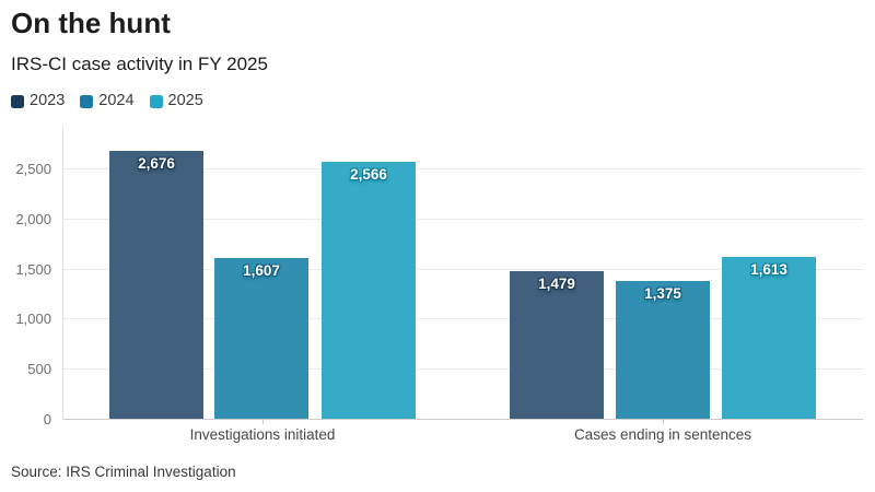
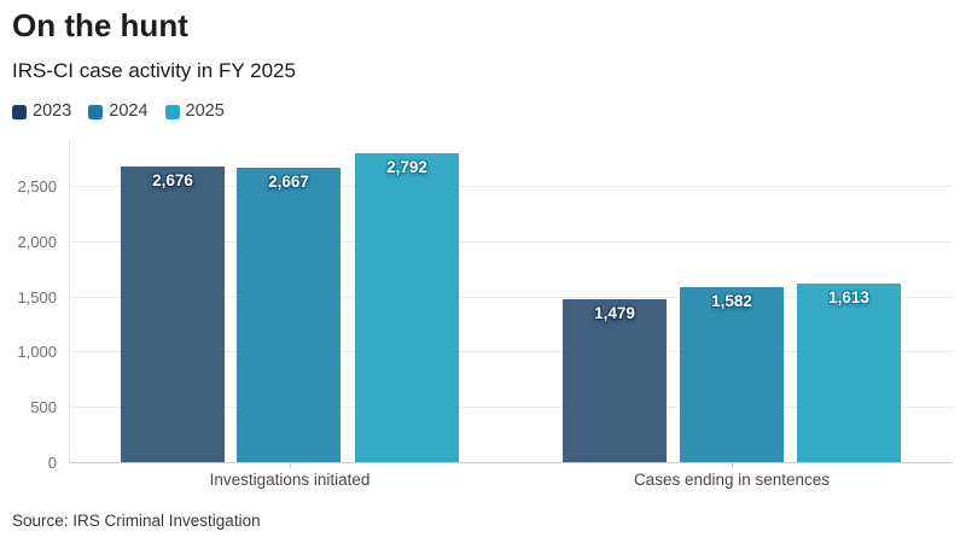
2024/Investigations initiated: 1,607 -> 2,667
2025/Investigations initiated: 2,566 -> 2,792
2024/Cases ending in sentences: 1,375 -> 1,582
